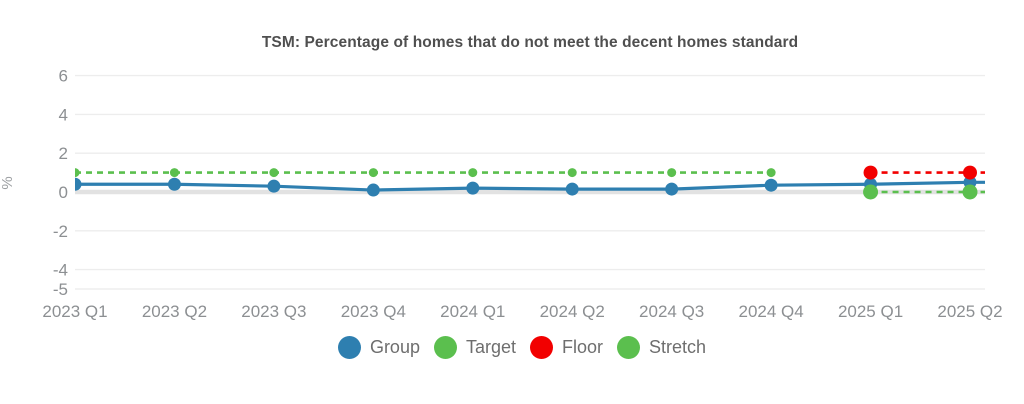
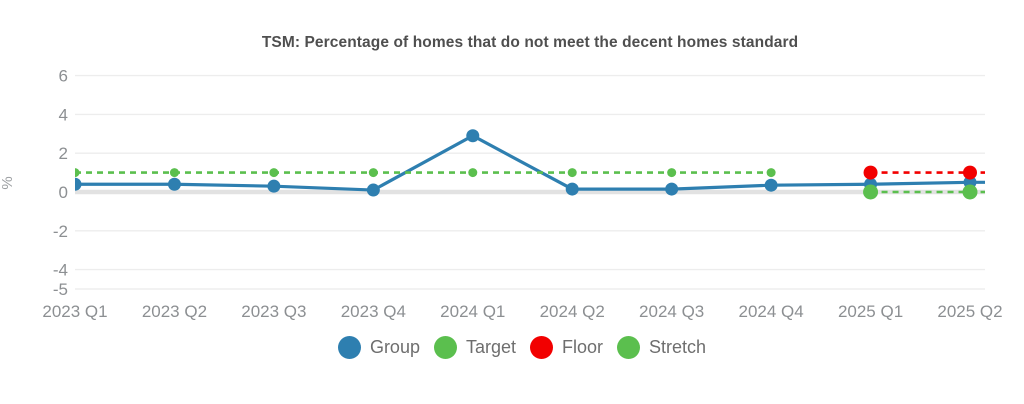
Group/2024 Q1: 0.2 -> 2.9
